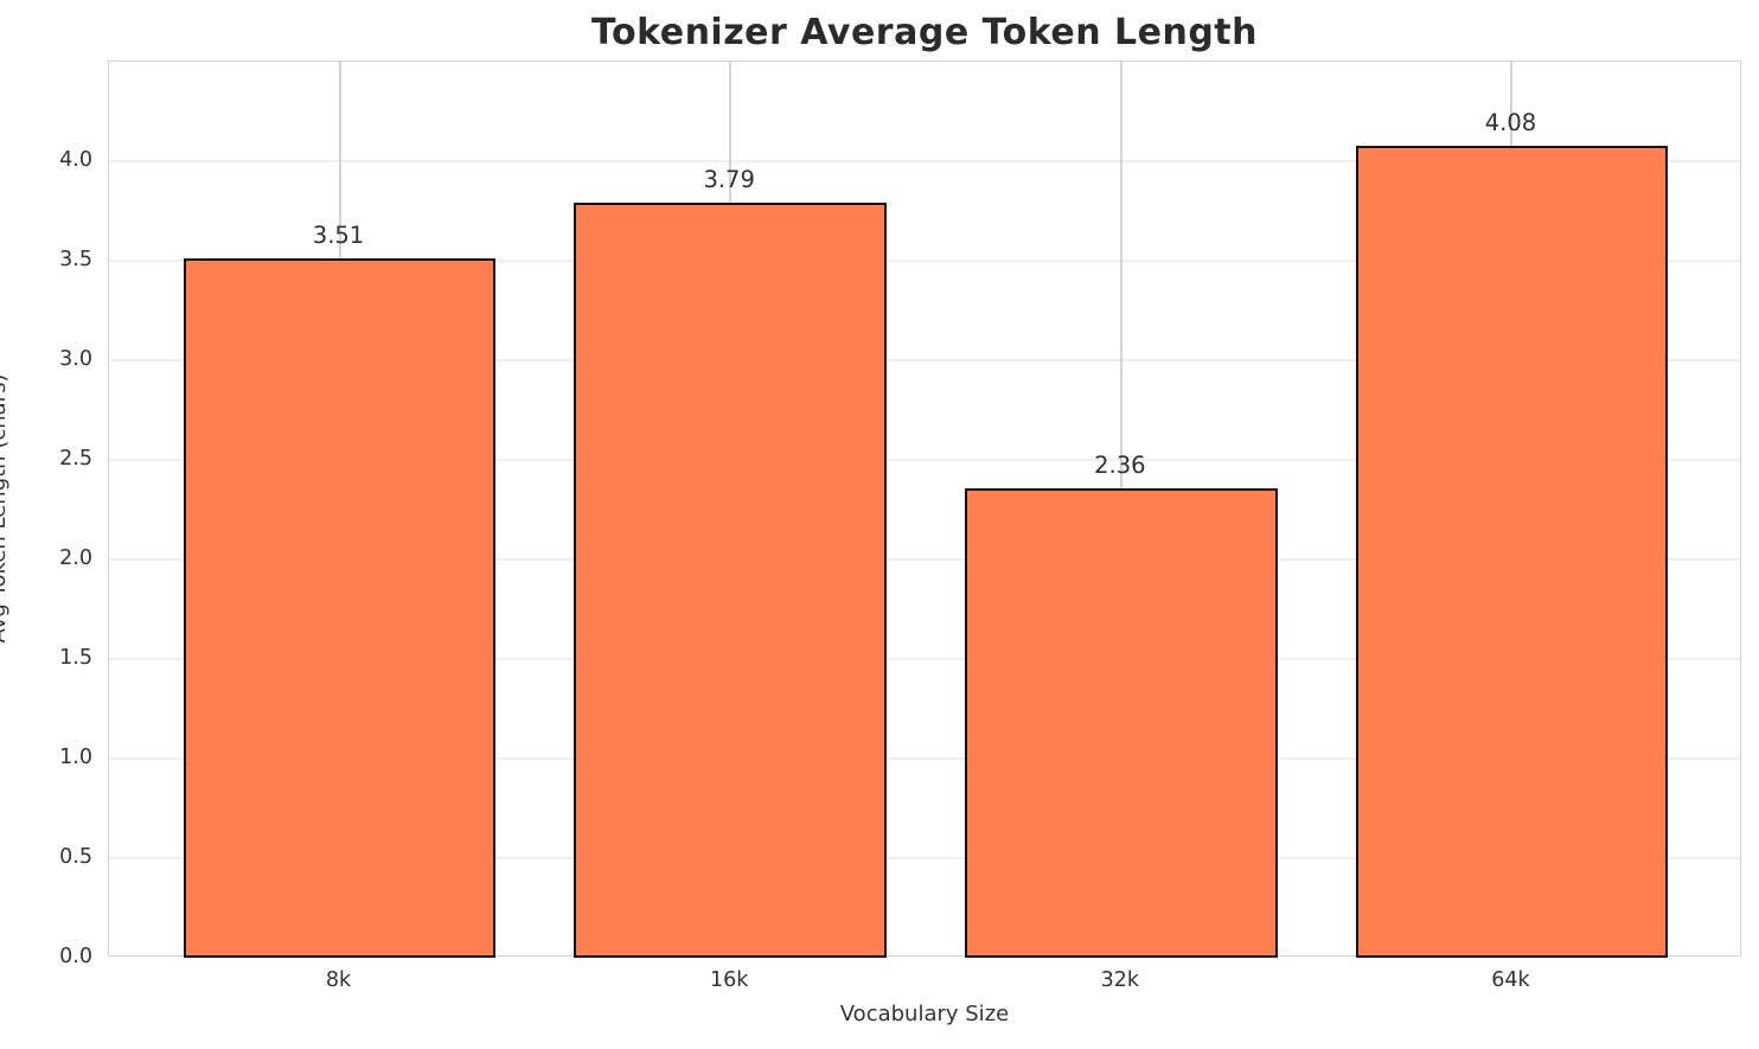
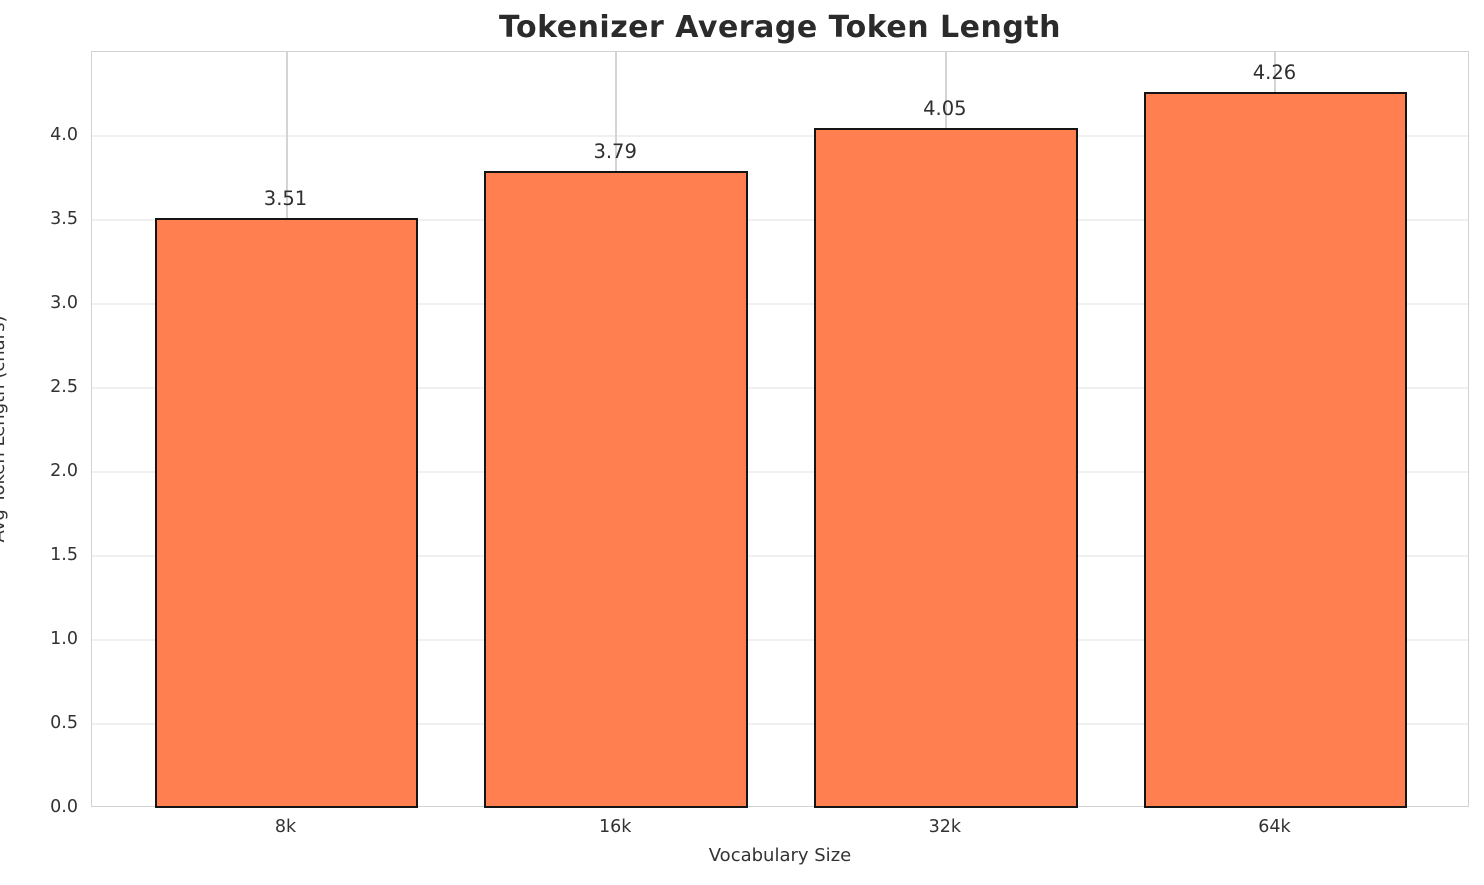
32k: 2.36 -> 4.05
64k: 4.08 -> 4.26
